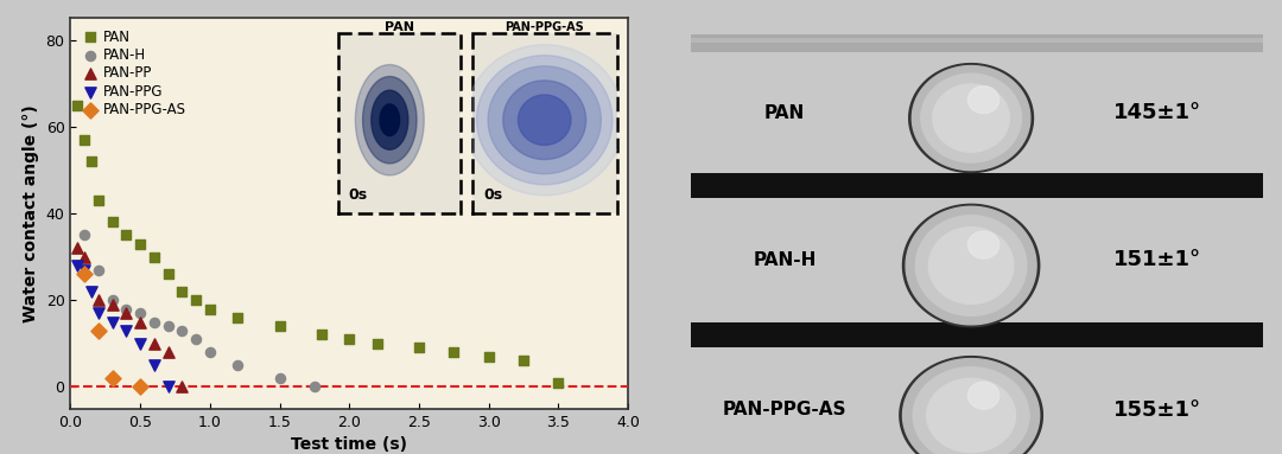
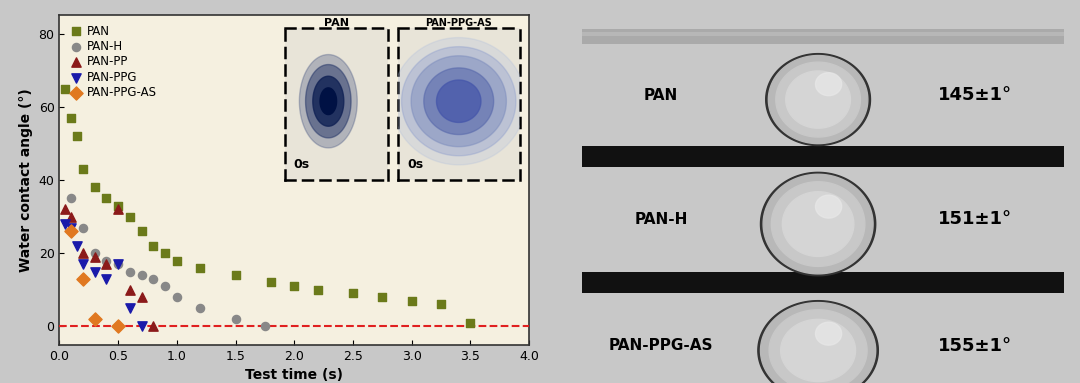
PAN-PP/0.5: 15 -> 32
PAN-PPG/0.5: 10 -> 17
